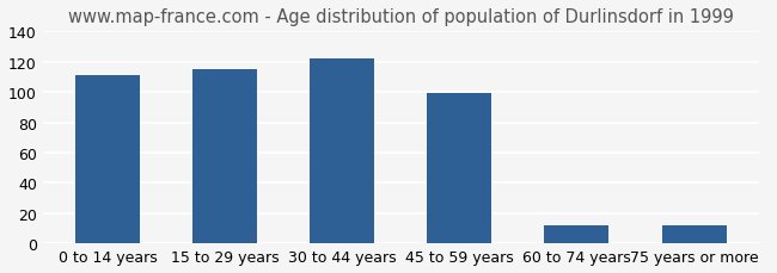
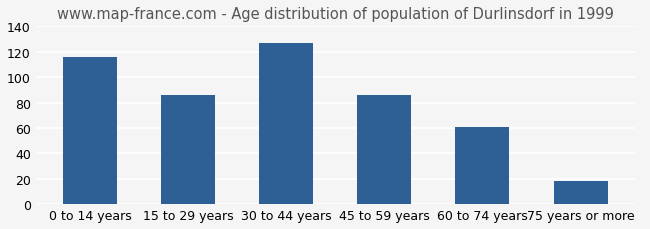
0 to 14 years: 111 -> 116
15 to 29 years: 115 -> 86
30 to 44 years: 122 -> 127
45 to 59 years: 99 -> 86
60 to 74 years: 12 -> 61
75 years or more: 12 -> 18
